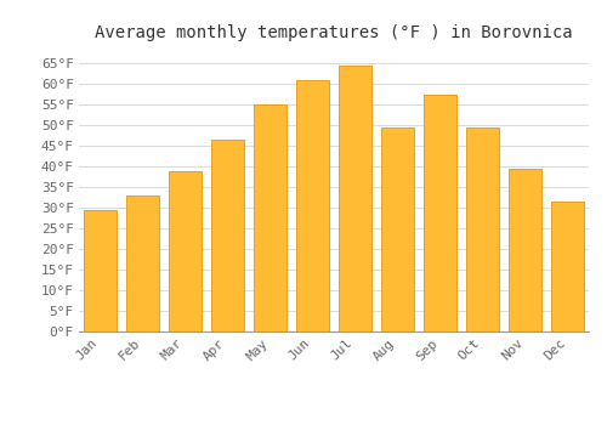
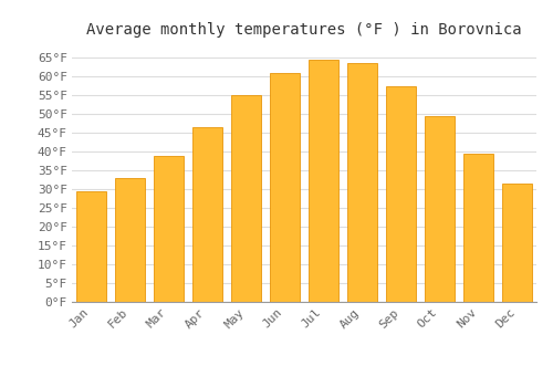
Aug: 49.5°F -> 63.5°F
